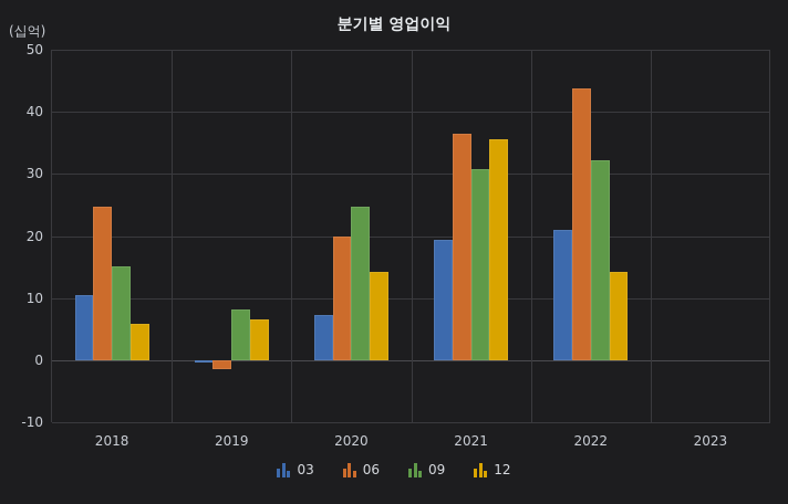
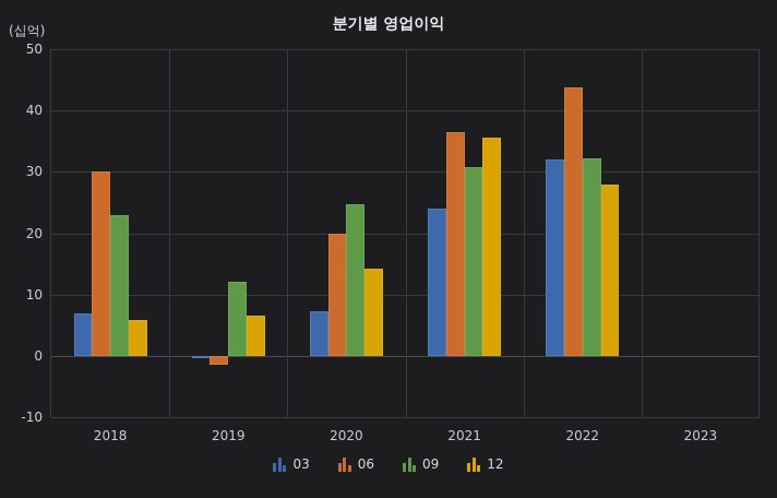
03/2018: 10 -> 7
06/2018: 25 -> 30
09/2018: 15 -> 23
09/2019: 8 -> 12
03/2021: 19 -> 24
03/2022: 21 -> 32
12/2022: 14 -> 28
